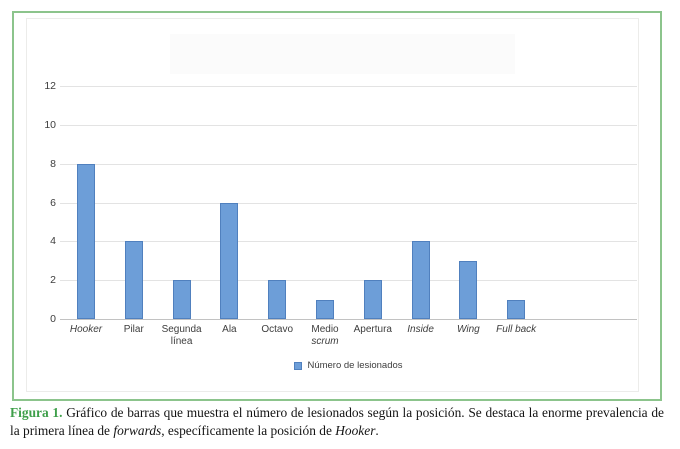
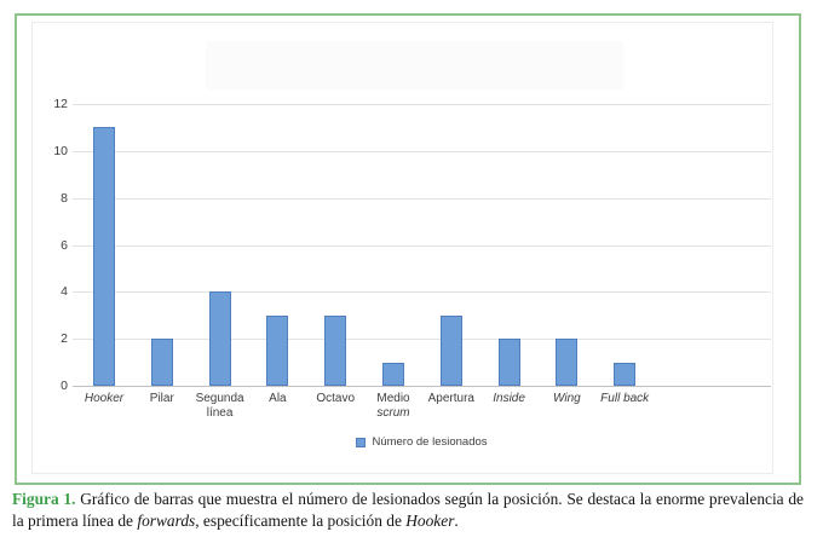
Hooker: 8 -> 11
Pilar: 4 -> 2
Segunda línea: 2 -> 4
Ala: 6 -> 3
Octavo: 2 -> 3
Apertura: 2 -> 3
Inside: 4 -> 2
Wing: 3 -> 2
